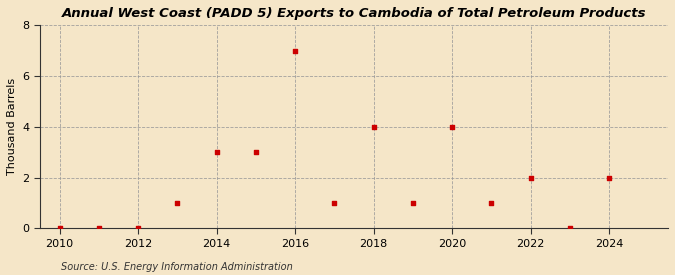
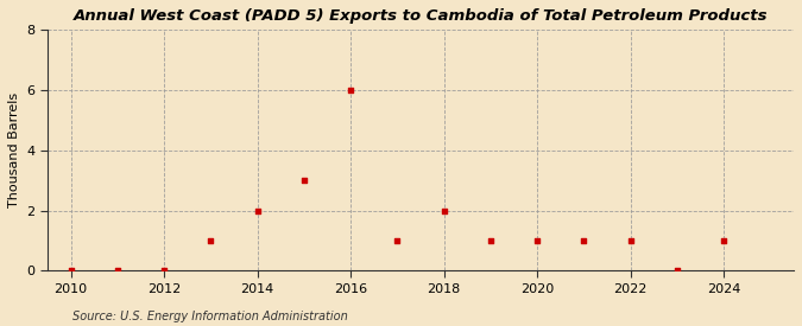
2014: 3 -> 2
2016: 7 -> 6
2018: 4 -> 2
2020: 4 -> 1
2022: 2 -> 1
2024: 2 -> 1
